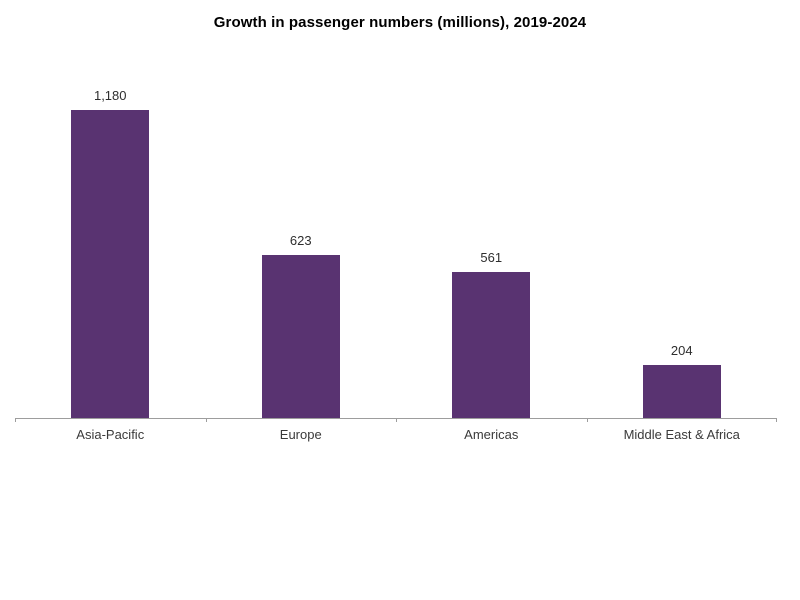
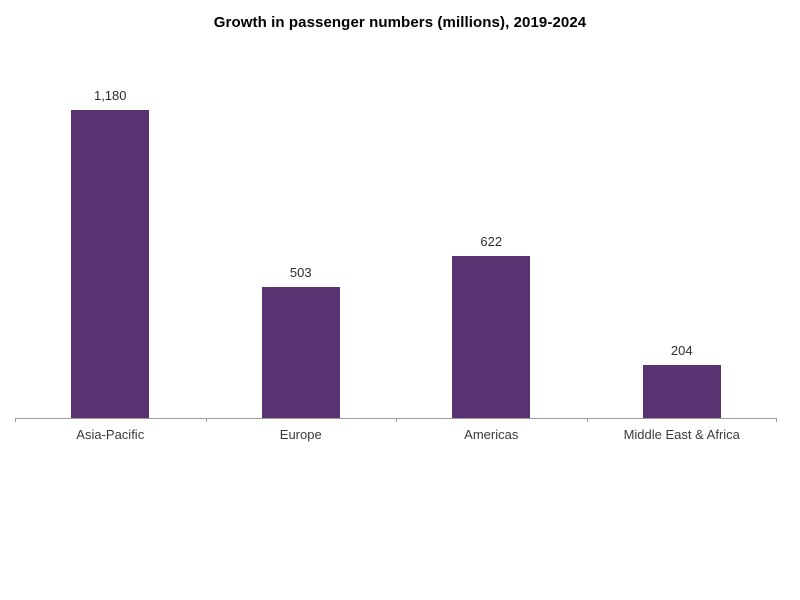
Europe: 623 -> 503
Americas: 561 -> 622
